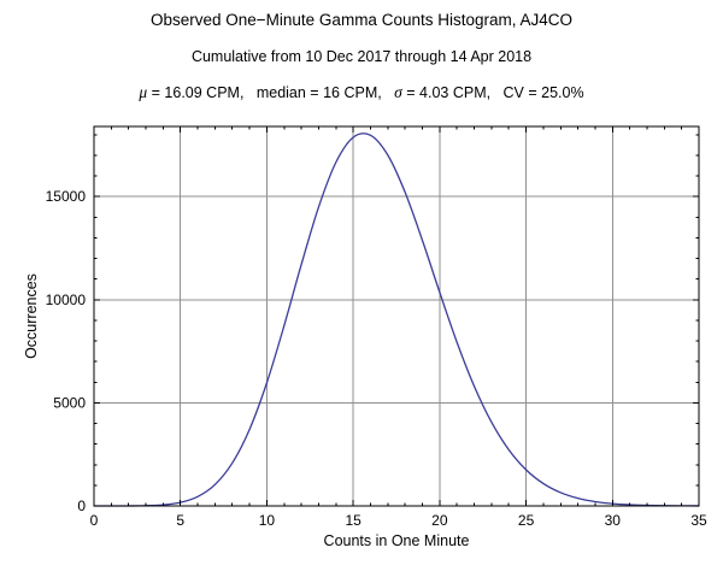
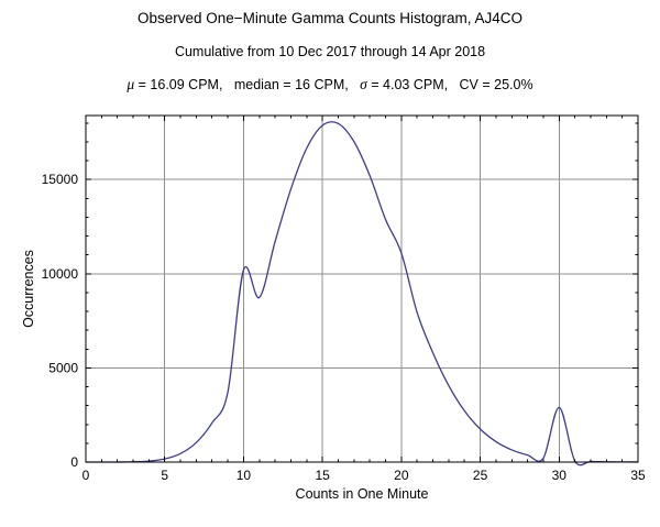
10: 6000 -> 10200
20: 10400 -> 11100
30: 100 -> 2900
